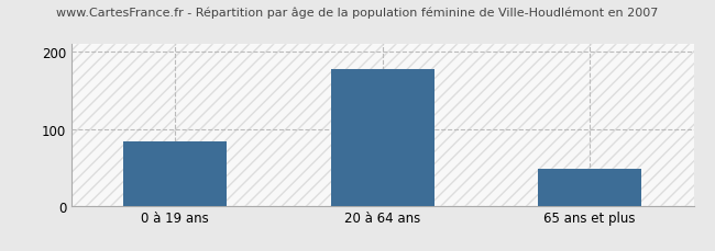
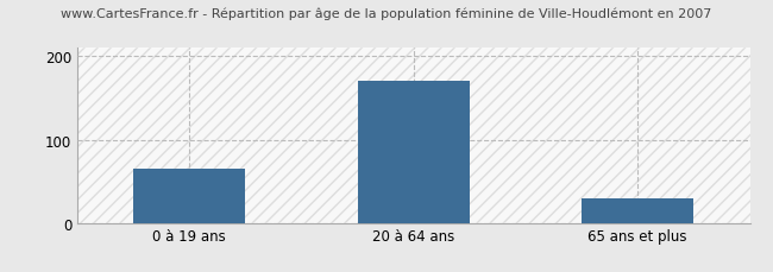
0 à 19 ans: 84 -> 65
20 à 64 ans: 178 -> 170
65 ans et plus: 48 -> 30
